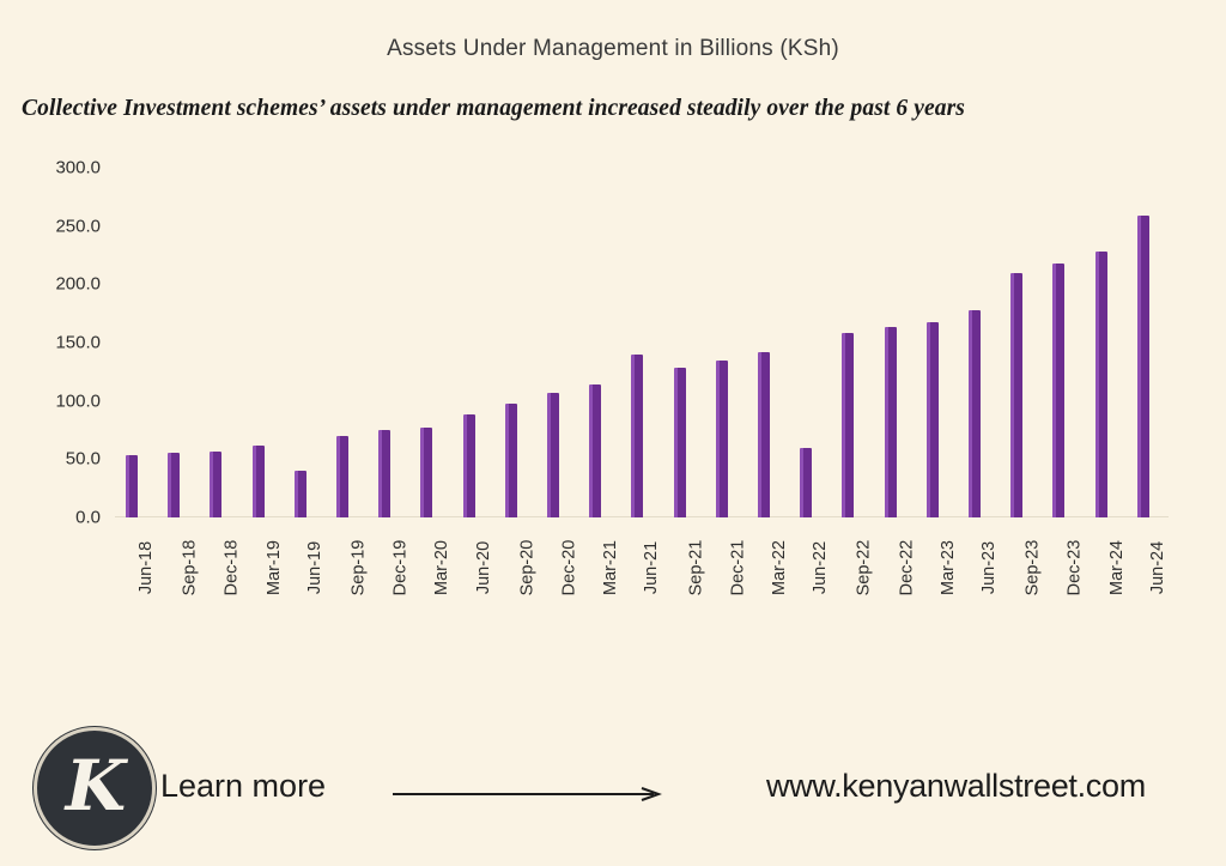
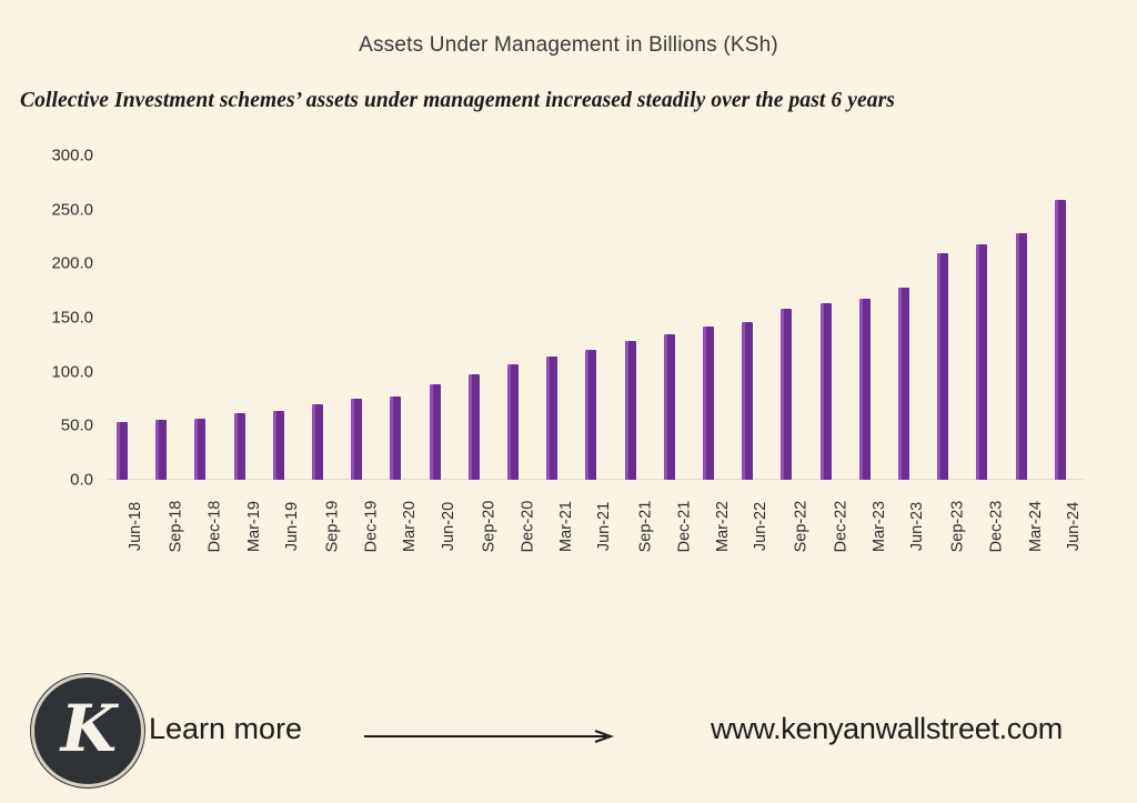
Jun-19: 40 -> 60
Jun-21: 140 -> 120
Jun-22: 60 -> 150
